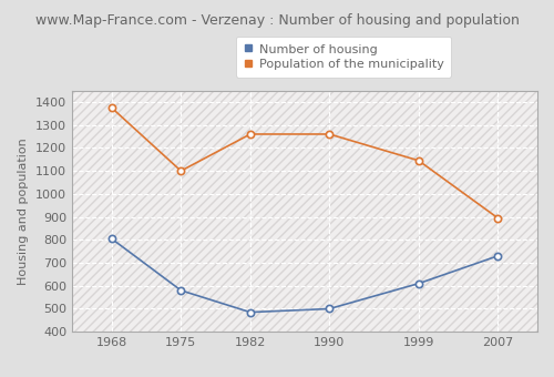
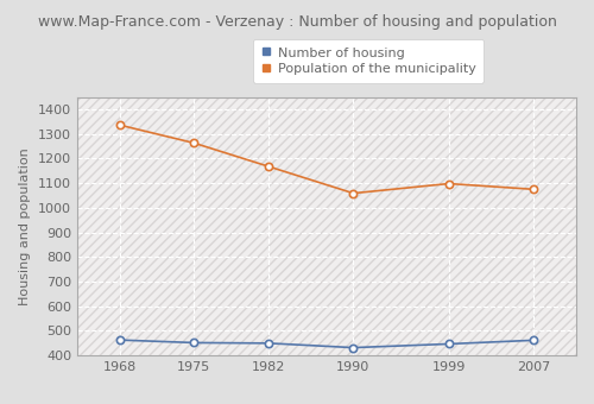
Number of housing/1968: 805 -> 463
Population of the municipality/1968: 1375 -> 1336
Number of housing/1975: 580 -> 452
Population of the municipality/1975: 1100 -> 1263
Number of housing/1982: 485 -> 450
Population of the municipality/1982: 1260 -> 1168
Number of housing/1990: 500 -> 432
Population of the municipality/1990: 1260 -> 1059
Number of housing/1999: 610 -> 447
Population of the municipality/1999: 1145 -> 1098
Number of housing/2007: 730 -> 462
Population of the municipality/2007: 895 -> 1075
